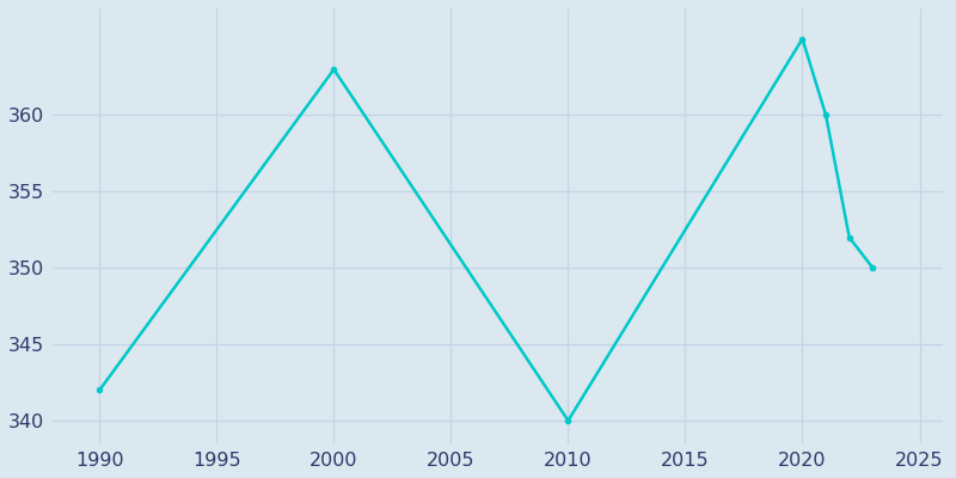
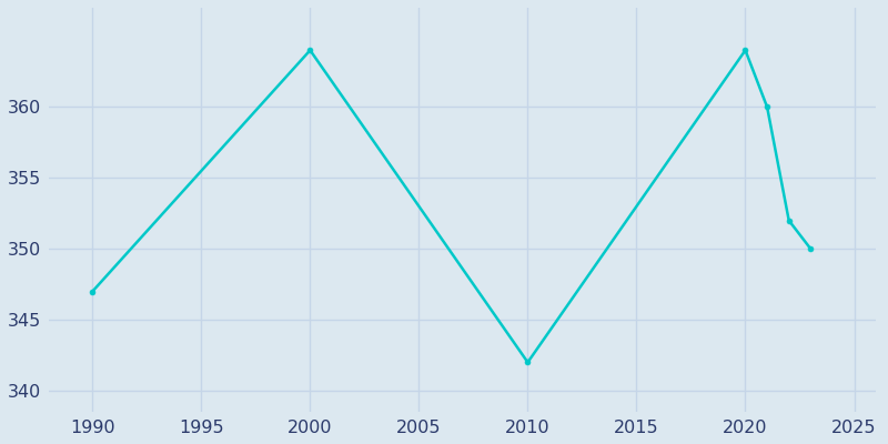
1990: 342 -> 347
2000: 363 -> 364
2010: 340 -> 342
2020: 365 -> 364
